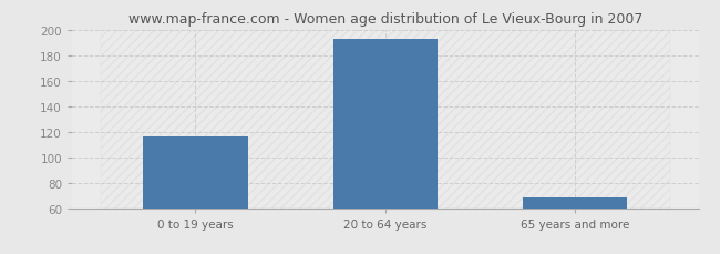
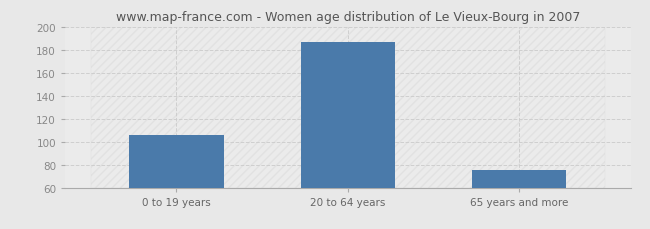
0 to 19 years: 116 -> 106
20 to 64 years: 193 -> 187
65 years and more: 68 -> 75
